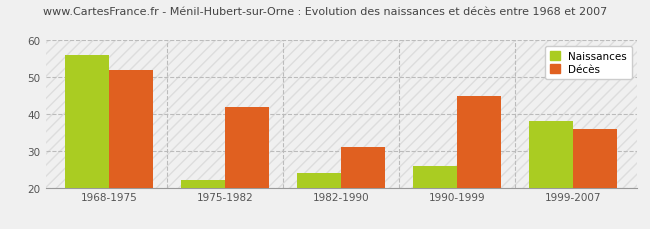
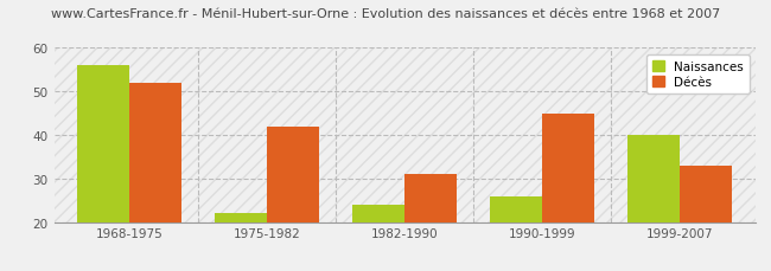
Naissances/1999-2007: 38 -> 40
Décès/1999-2007: 36 -> 33
